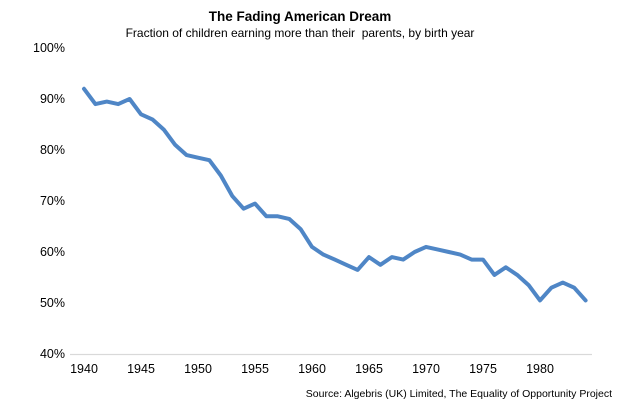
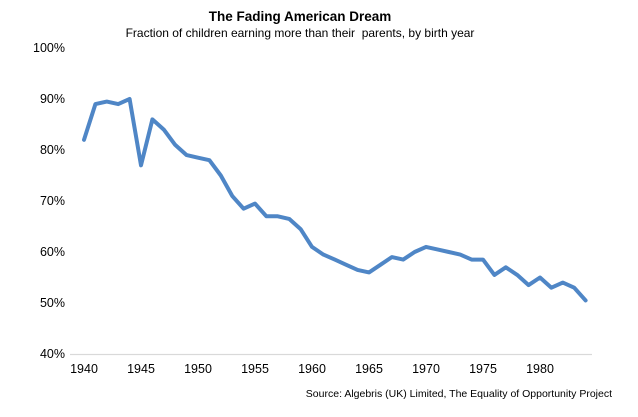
1940: 92% -> 82%
1945: 87% -> 77%
1965: 59% -> 56%
1980: 50% -> 55%
